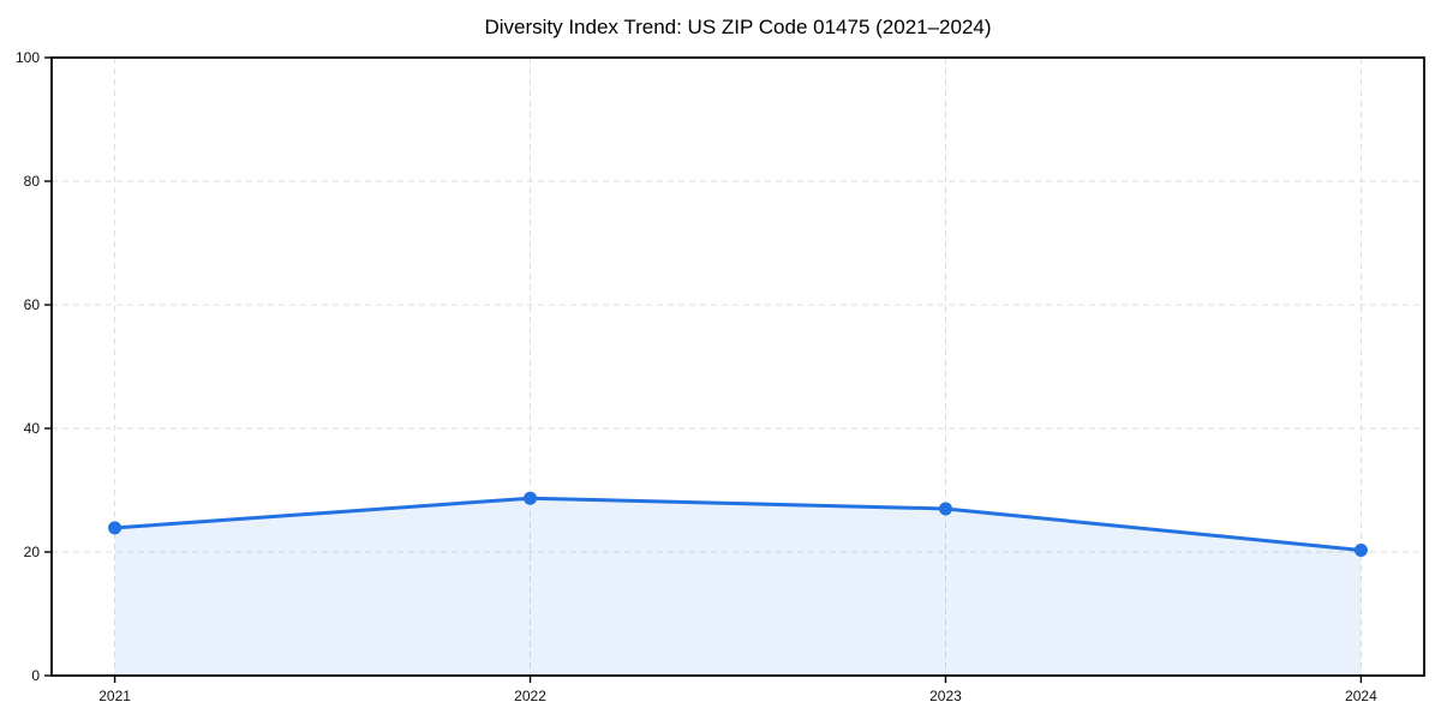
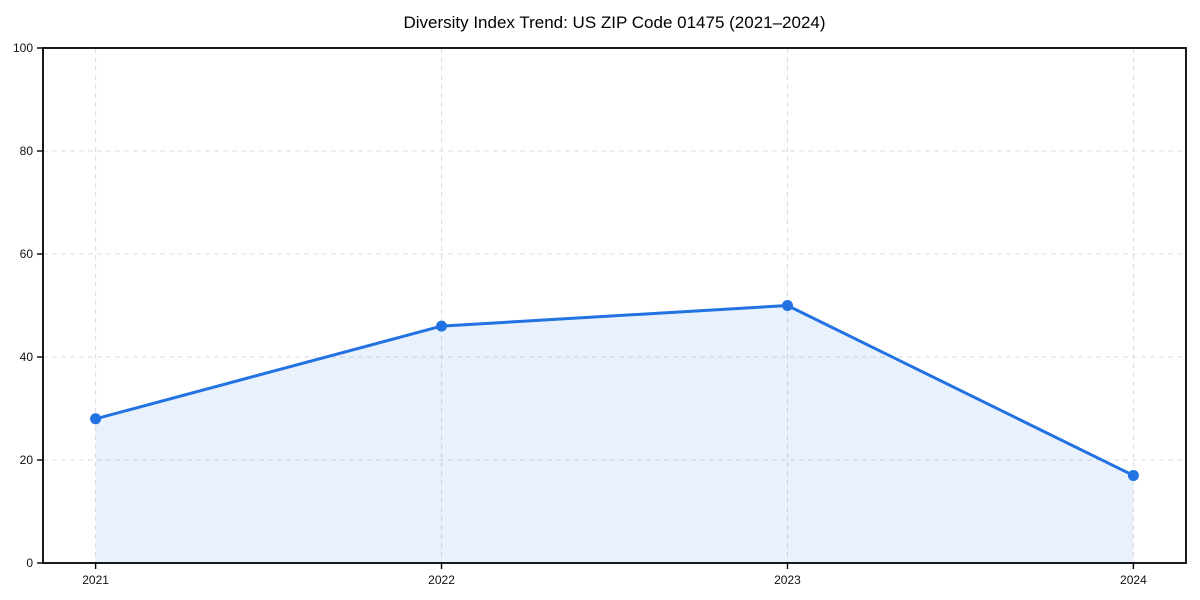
2021: 24 -> 28
2022: 29 -> 46
2023: 27 -> 50
2024: 20 -> 17
